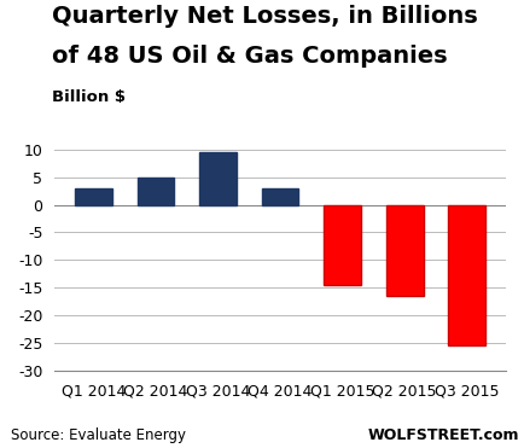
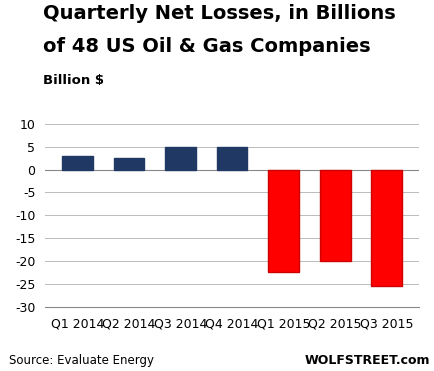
Q2 2014: 5.0 -> 2.5
Q3 2014: 9.5 -> 5.0
Q4 2014: 3.0 -> 5.0
Q1 2015: -14.5 -> -22.5
Q2 2015: -16.5 -> -20.0
